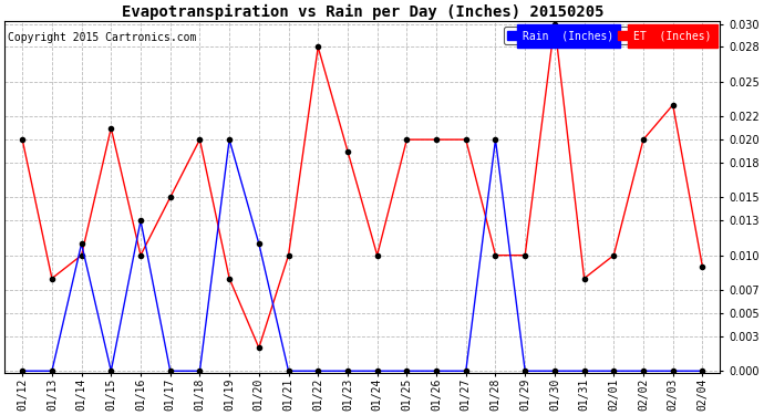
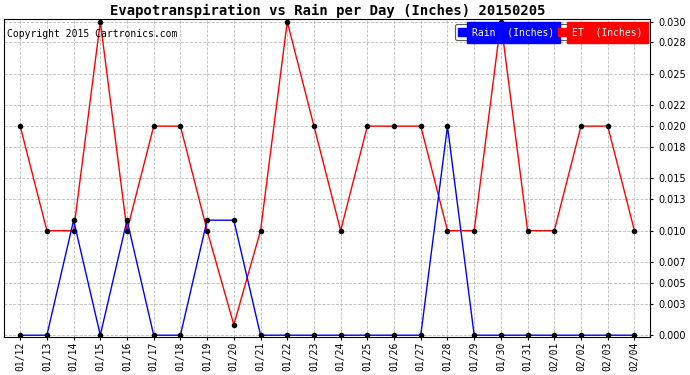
ET (Inches)/01/13: 0.008 -> 0.010
ET (Inches)/01/15: 0.021 -> 0.030
Rain (Inches)/01/16: 0.013 -> 0.011
ET (Inches)/01/17: 0.015 -> 0.020
Rain (Inches)/01/19: 0.020 -> 0.011
ET (Inches)/01/19: 0.008 -> 0.010
ET (Inches)/01/20: 0.002 -> 0.001
ET (Inches)/01/22: 0.028 -> 0.030
ET (Inches)/01/23: 0.019 -> 0.020
ET (Inches)/01/31: 0.008 -> 0.010
ET (Inches)/02/03: 0.023 -> 0.020
ET (Inches)/02/04: 0.009 -> 0.010
